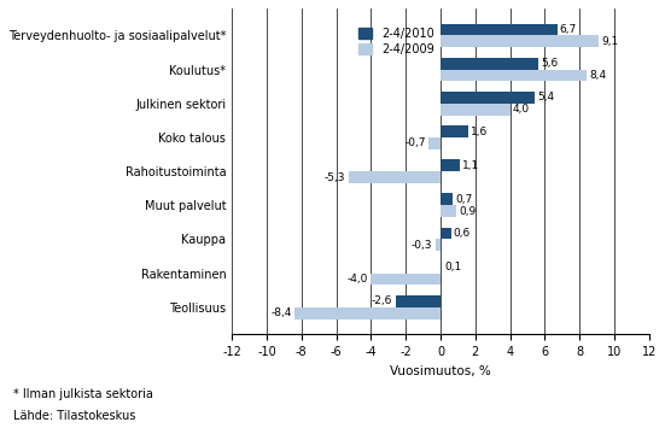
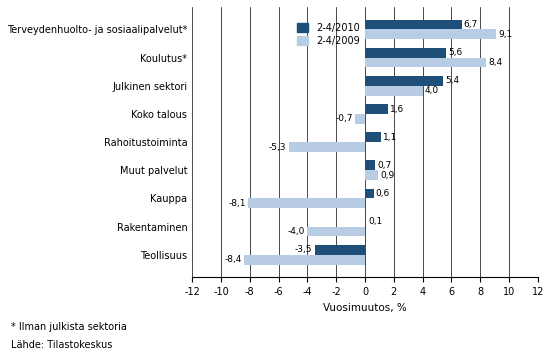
2-4/2009/Kauppa: -0,3 -> -8,1
2-4/2010/Teollisuus: -2,6 -> -3,5
